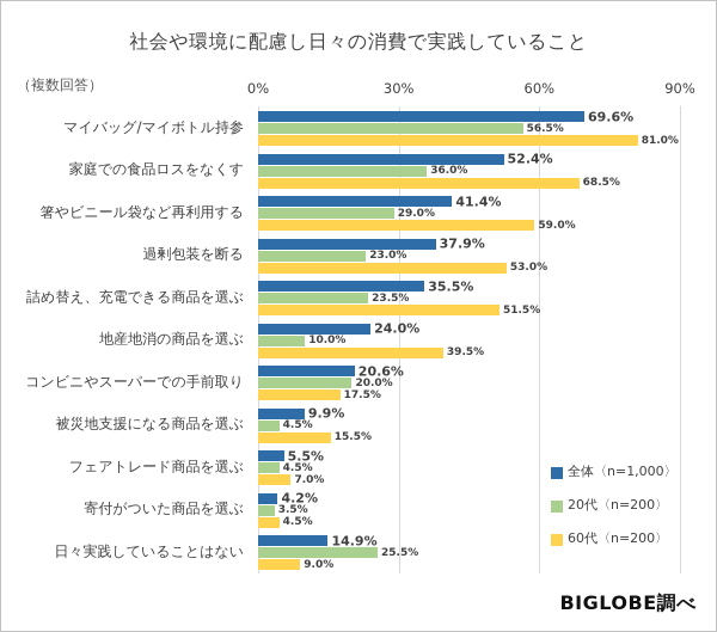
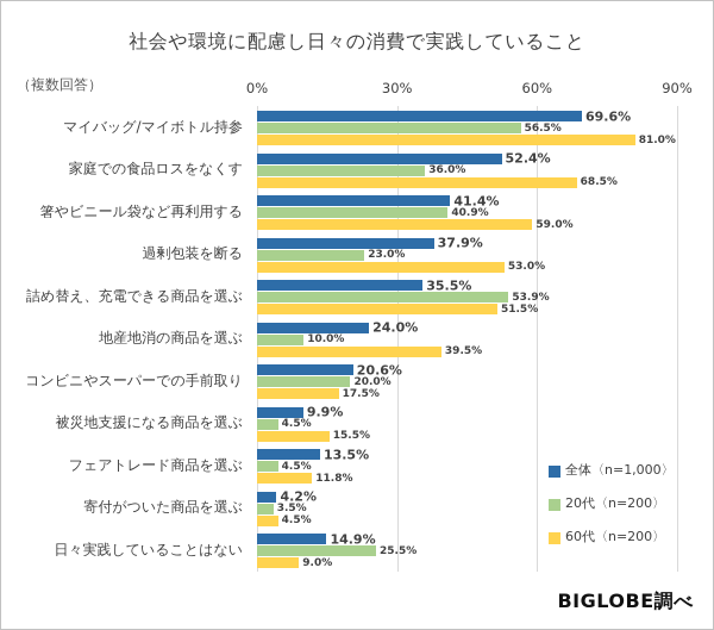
20代〈n=200〉/箸やビニール袋など再利用する: 29.0% -> 40.9%
20代〈n=200〉/詰め替え、充電できる商品を選ぶ: 23.5% -> 53.9%
全体〈n=1,000〉/フェアトレード商品を選ぶ: 5.5% -> 13.5%
60代〈n=200〉/フェアトレード商品を選ぶ: 7.0% -> 11.8%
